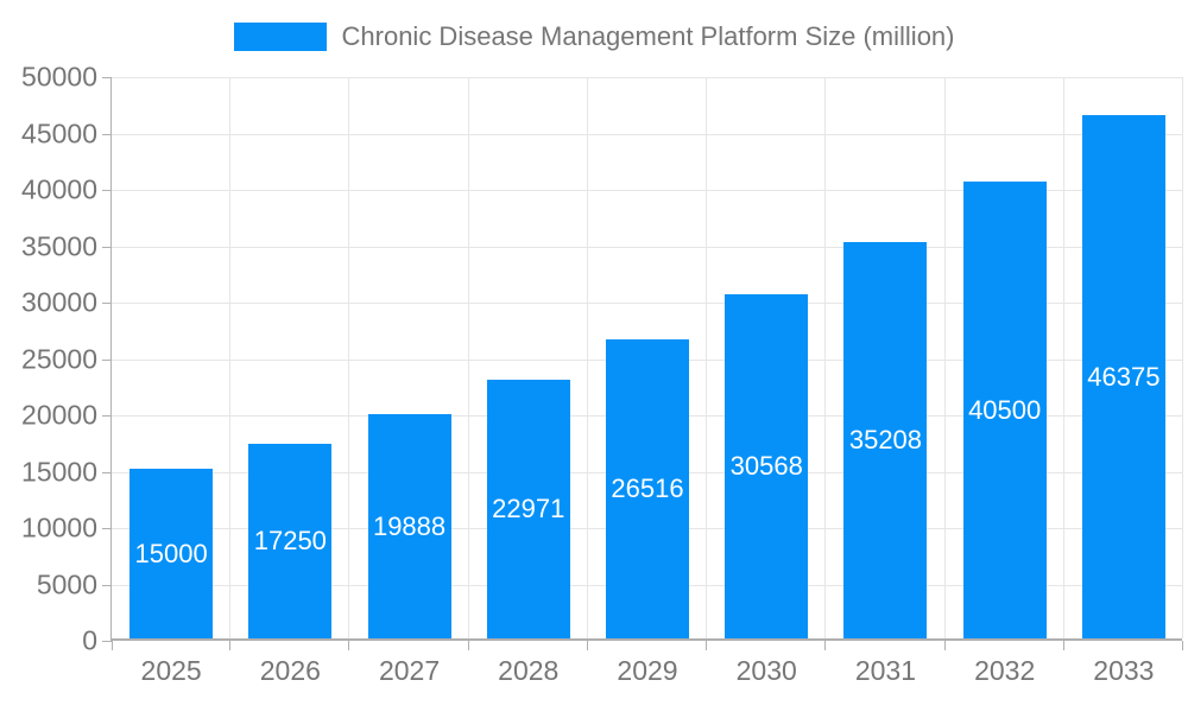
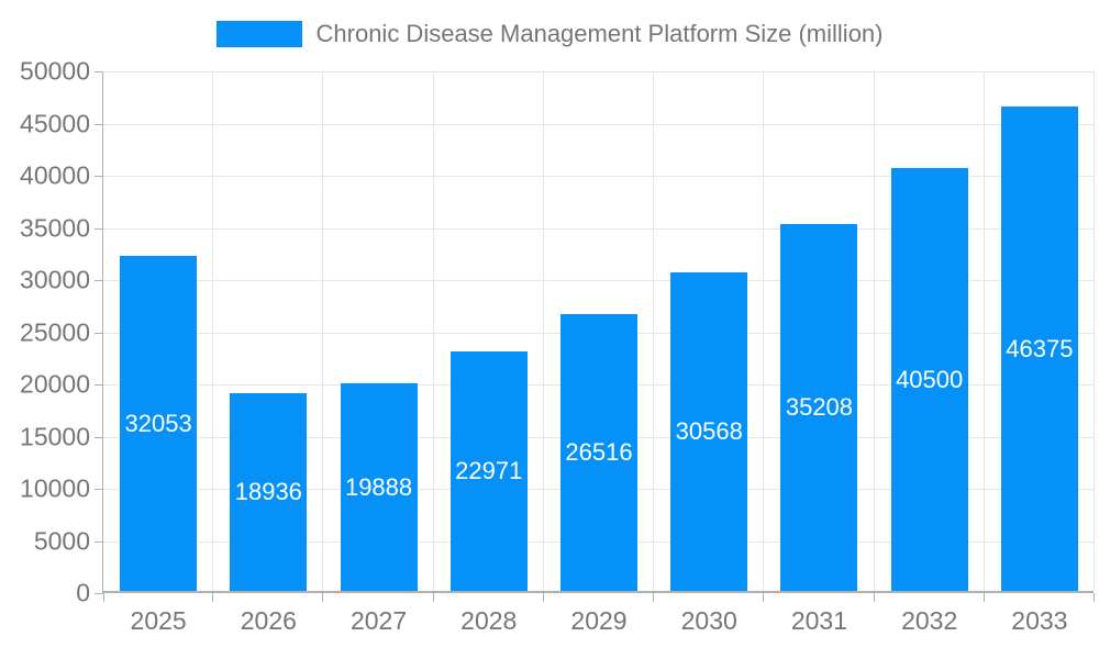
2025: 15000 -> 32053
2026: 17250 -> 18936
